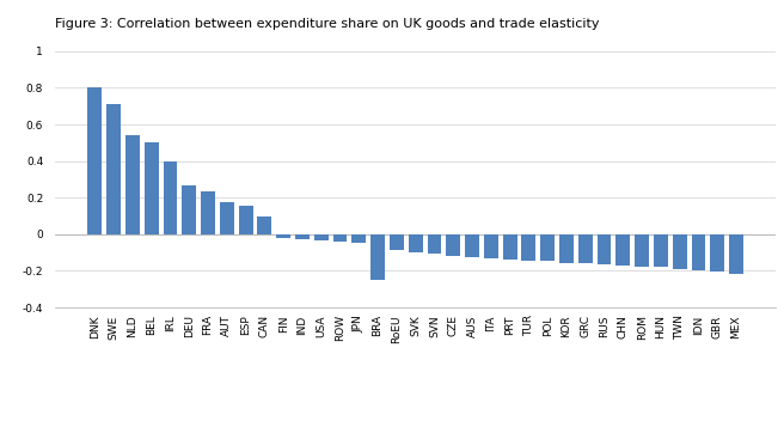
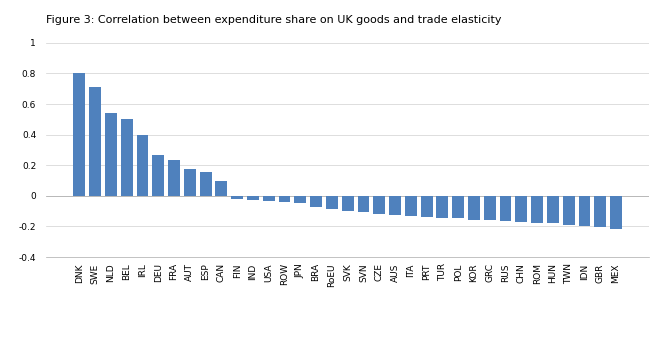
BRA: -0.25 -> -0.07
